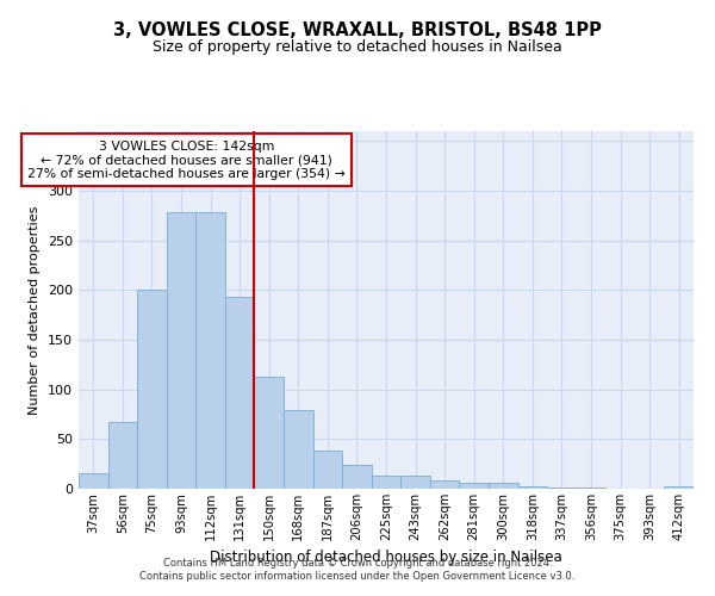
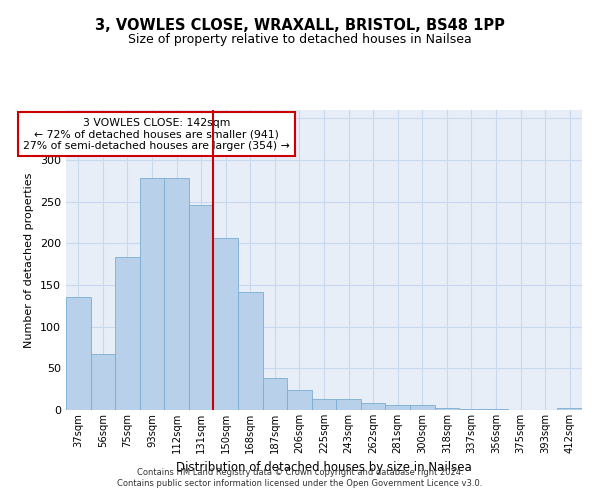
37sqm: 16 -> 136
75sqm: 200 -> 184
131sqm: 193 -> 246
150sqm: 113 -> 206
168sqm: 79 -> 142
